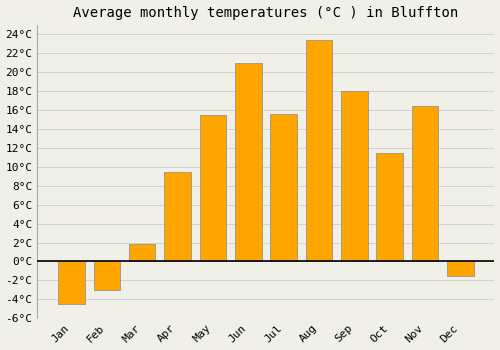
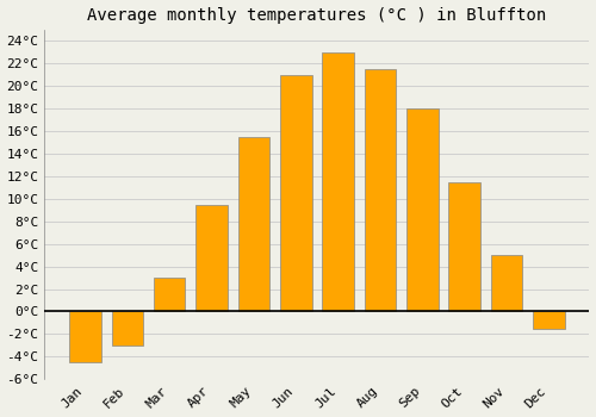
Mar: 1.8°C -> 3.0°C
Jul: 15.6°C -> 23.0°C
Aug: 23.4°C -> 21.5°C
Nov: 16.4°C -> 5.0°C
